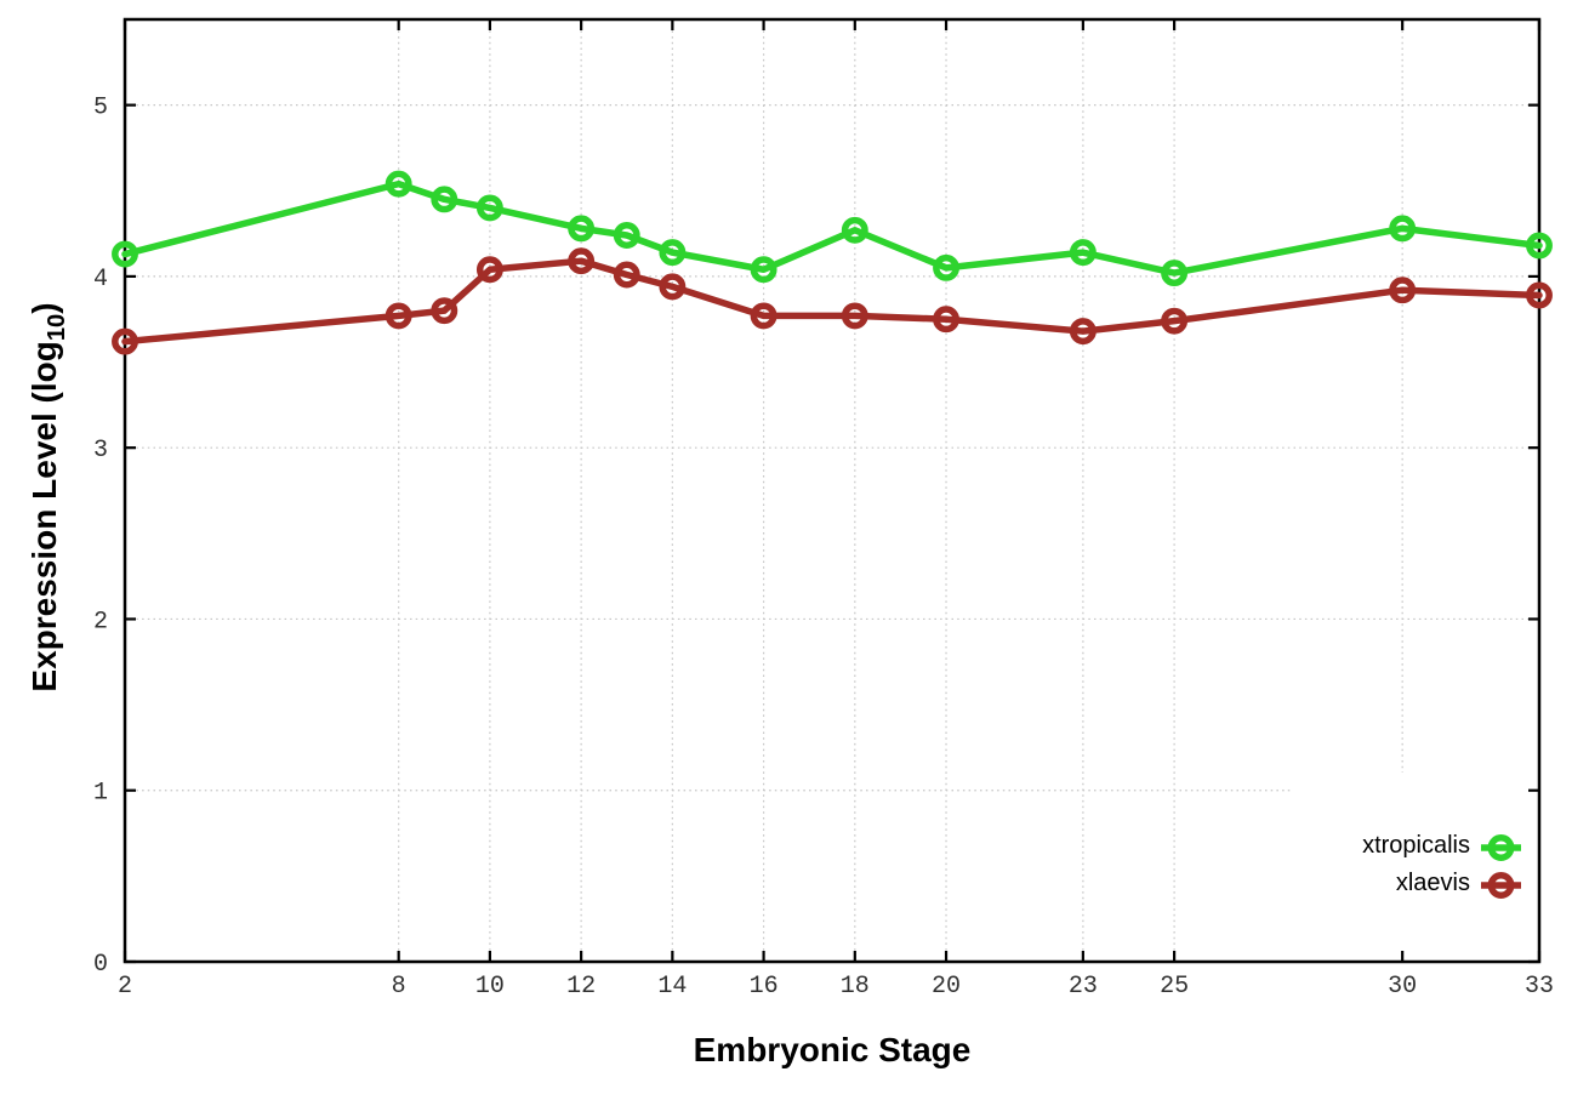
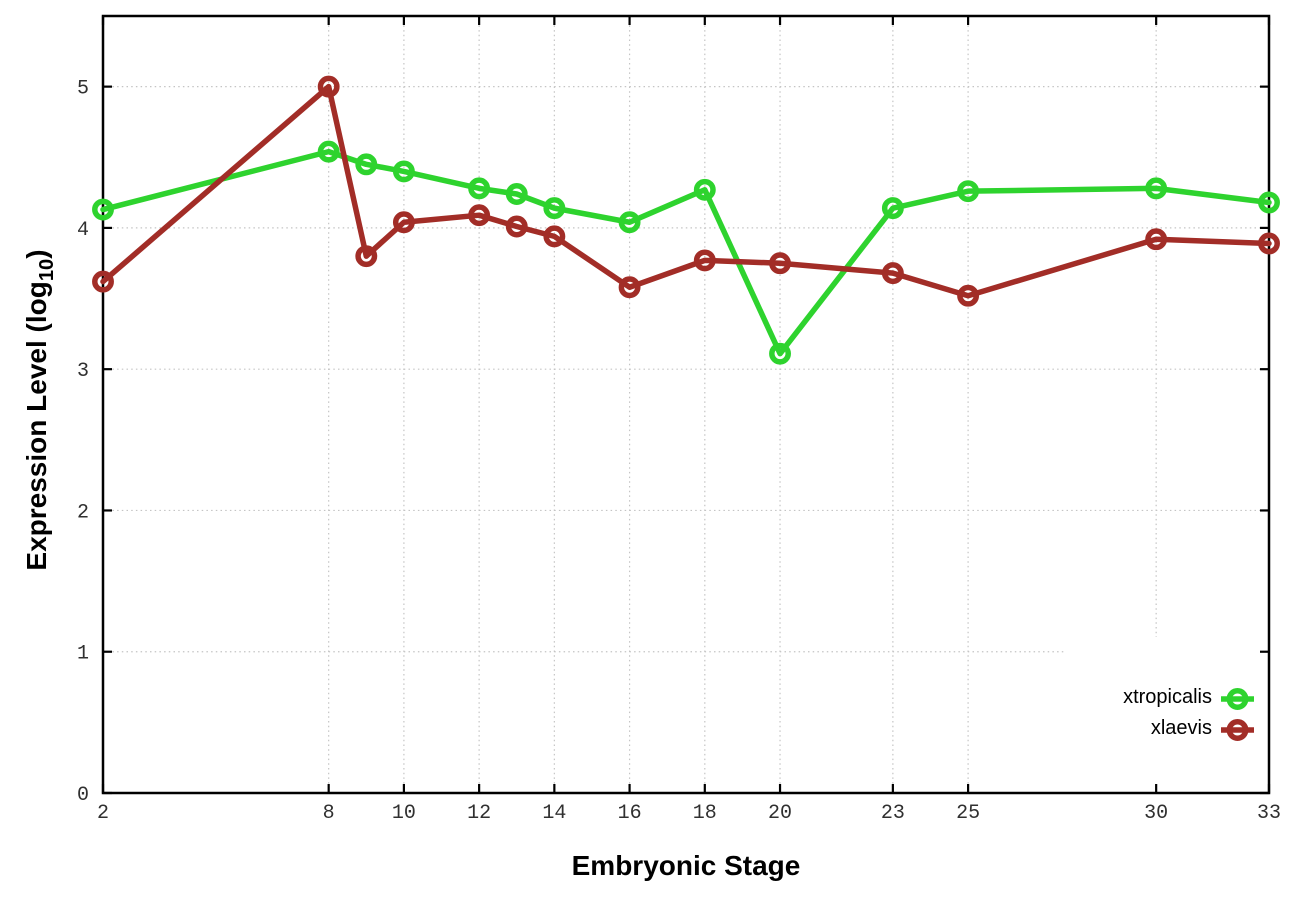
xlaevis/8: 3.77 -> 5.00
xlaevis/16: 3.77 -> 3.58
xtropicalis/20: 4.05 -> 3.11
xtropicalis/25: 4.02 -> 4.26
xlaevis/25: 3.74 -> 3.52
